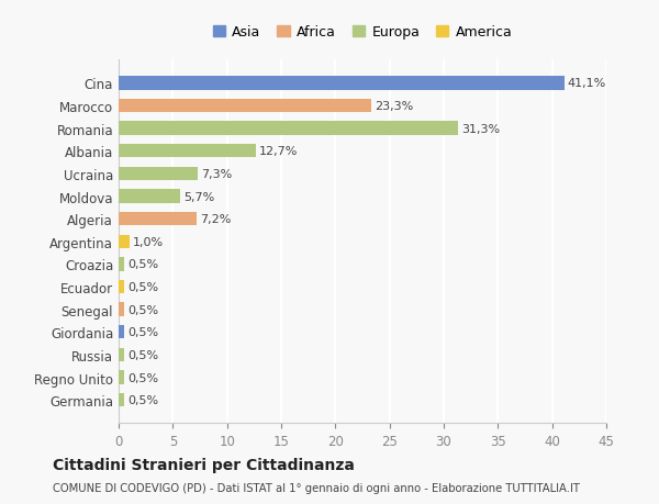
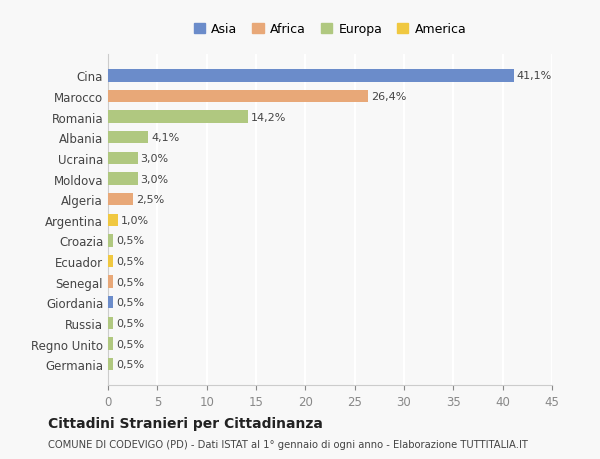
Marocco: 23,3% -> 26,4%
Romania: 31,3% -> 14,2%
Albania: 12,7% -> 4,1%
Ucraina: 7,3% -> 3,0%
Moldova: 5,7% -> 3,0%
Algeria: 7,2% -> 2,5%
